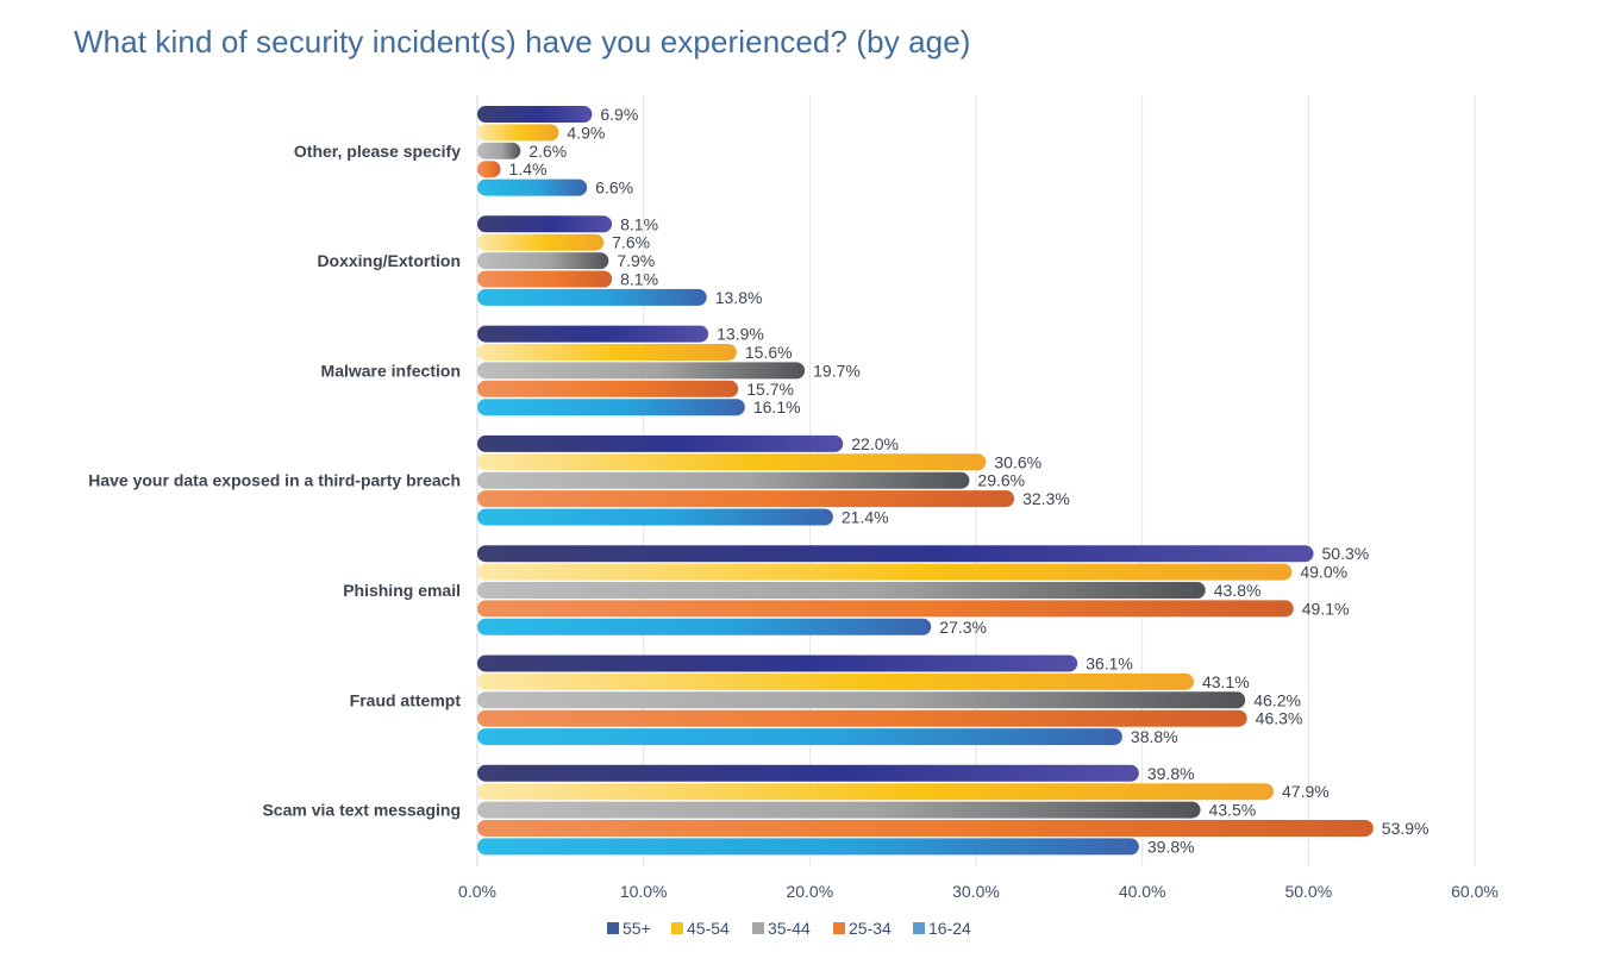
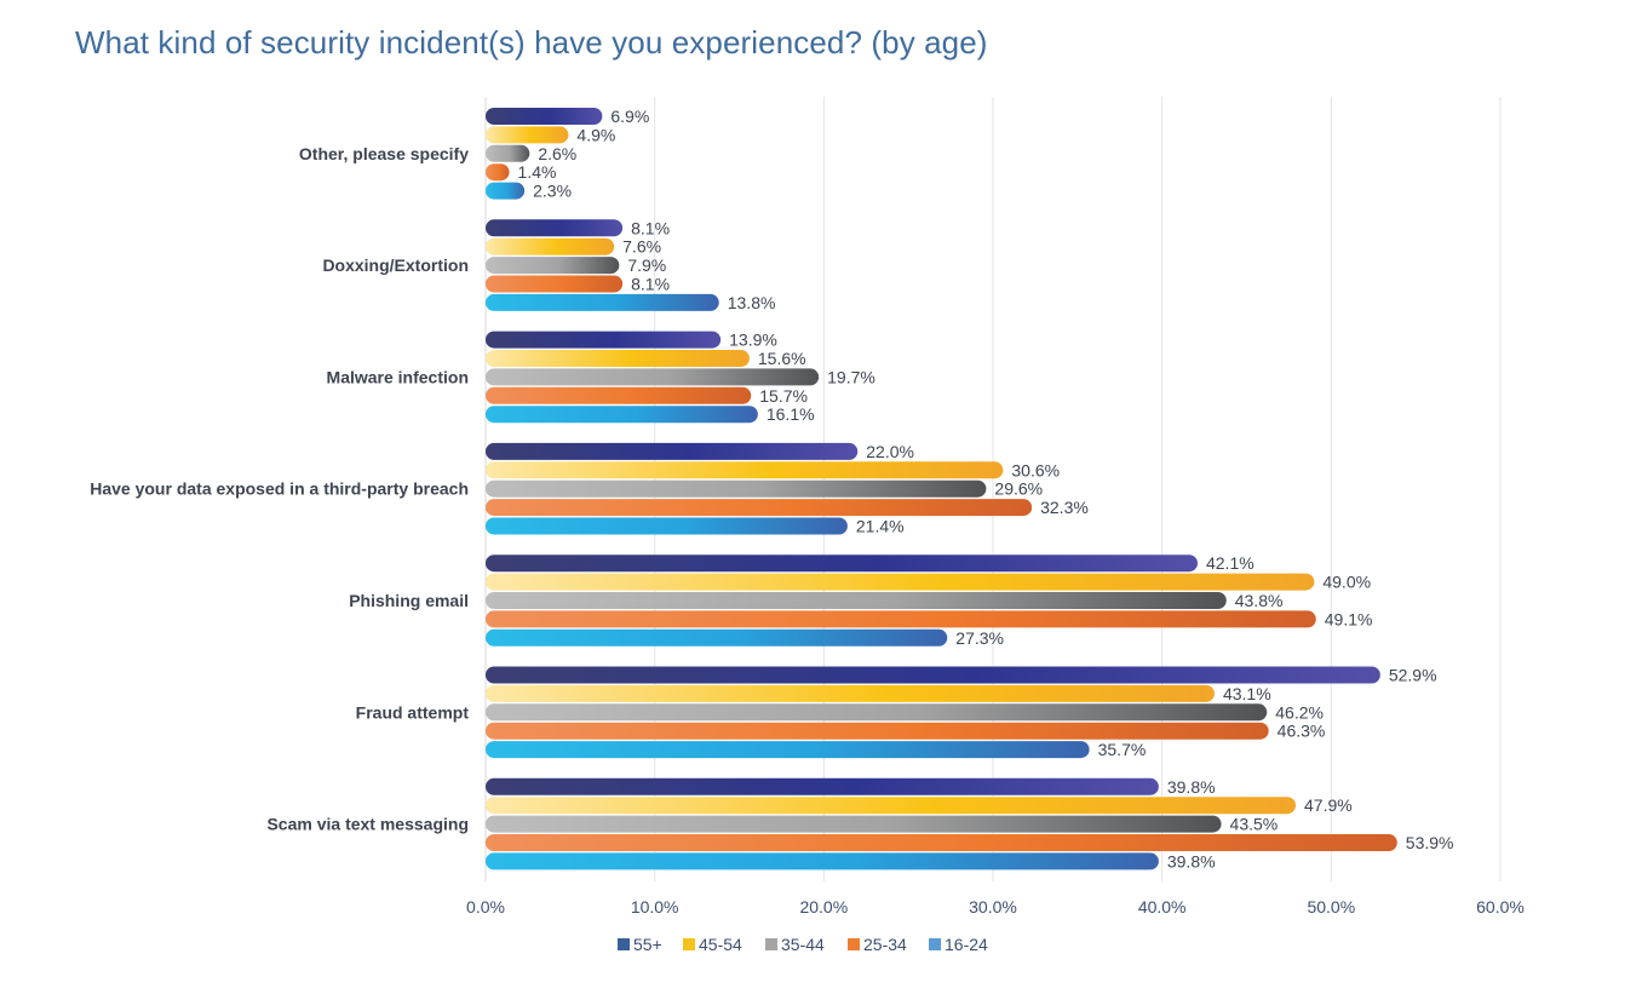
16-24/Other, please specify: 6.6% -> 2.3%
55+/Phishing email: 50.3% -> 42.1%
55+/Fraud attempt: 36.1% -> 52.9%
16-24/Fraud attempt: 38.8% -> 35.7%
